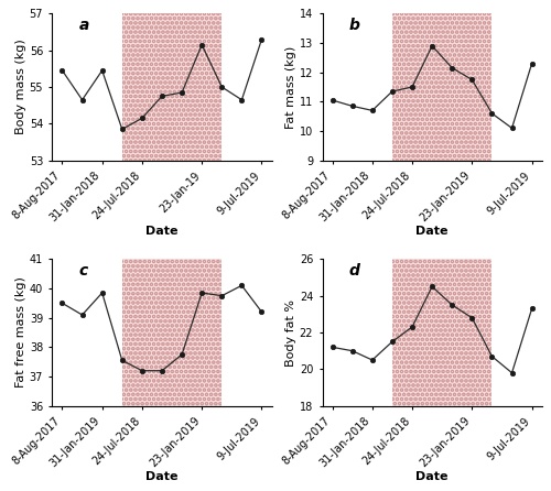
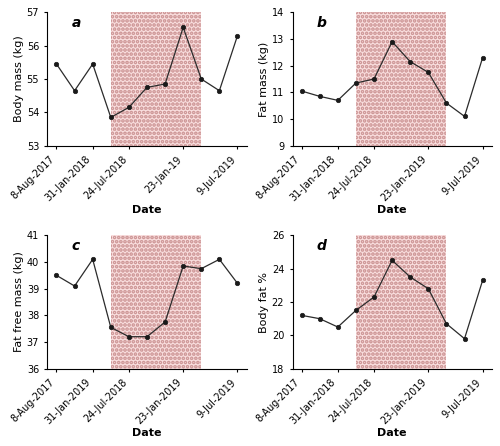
23-Jan-19: 56.15 -> 56.55
31-Jan-2019: 39.85 -> 40.10
